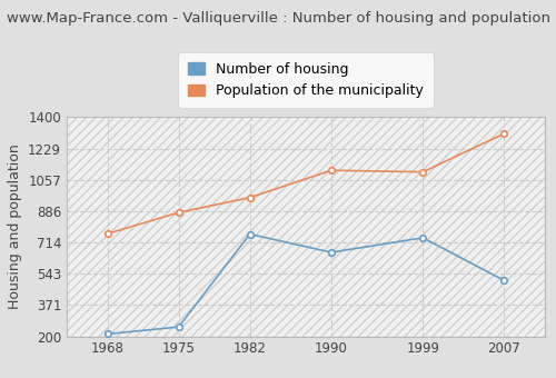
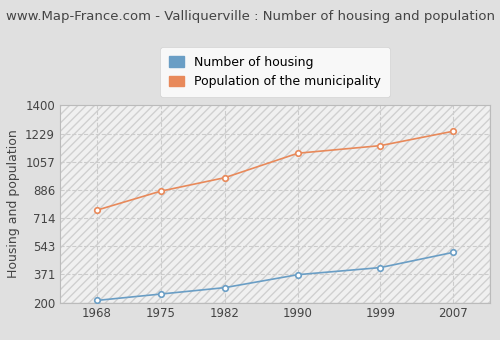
Number of housing/1982: 760 -> 290
Number of housing/1990: 660 -> 370
Number of housing/1999: 740 -> 410
Population of the municipality/1999: 1100 -> 1160
Population of the municipality/2007: 1310 -> 1240
